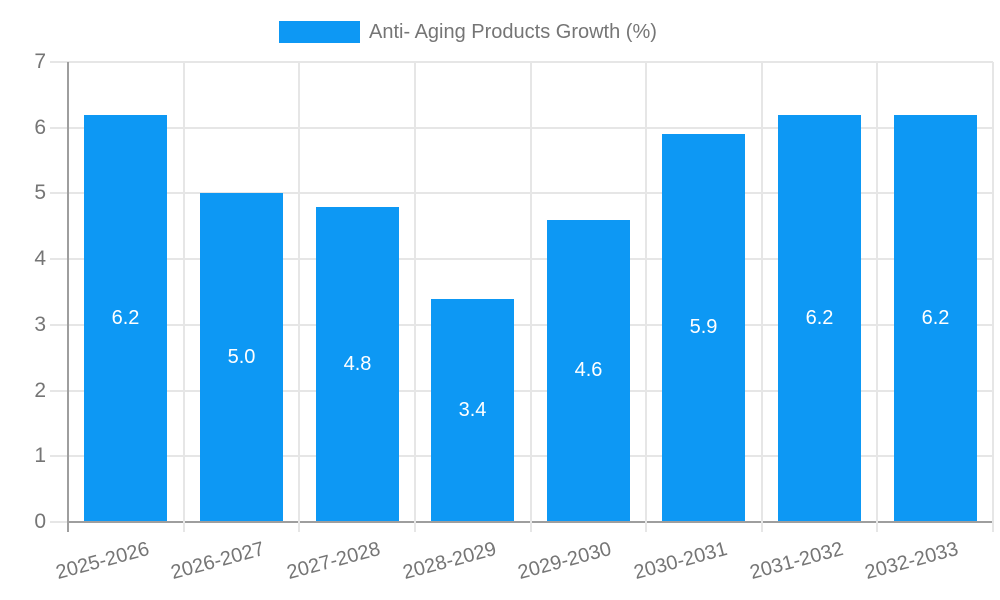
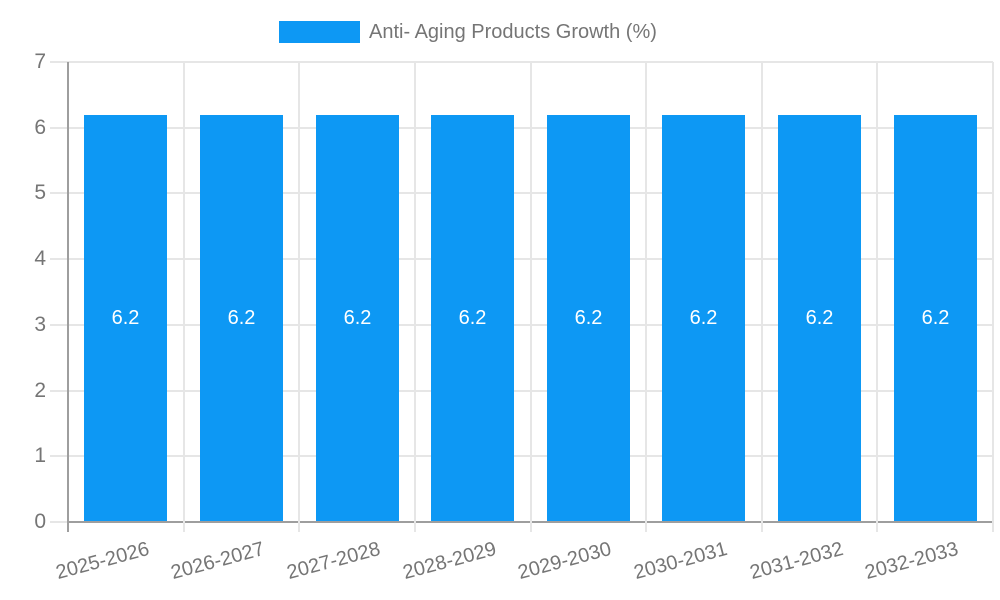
2026-2027: 5.0 -> 6.2
2027-2028: 4.8 -> 6.2
2028-2029: 3.4 -> 6.2
2029-2030: 4.6 -> 6.2
2030-2031: 5.9 -> 6.2
